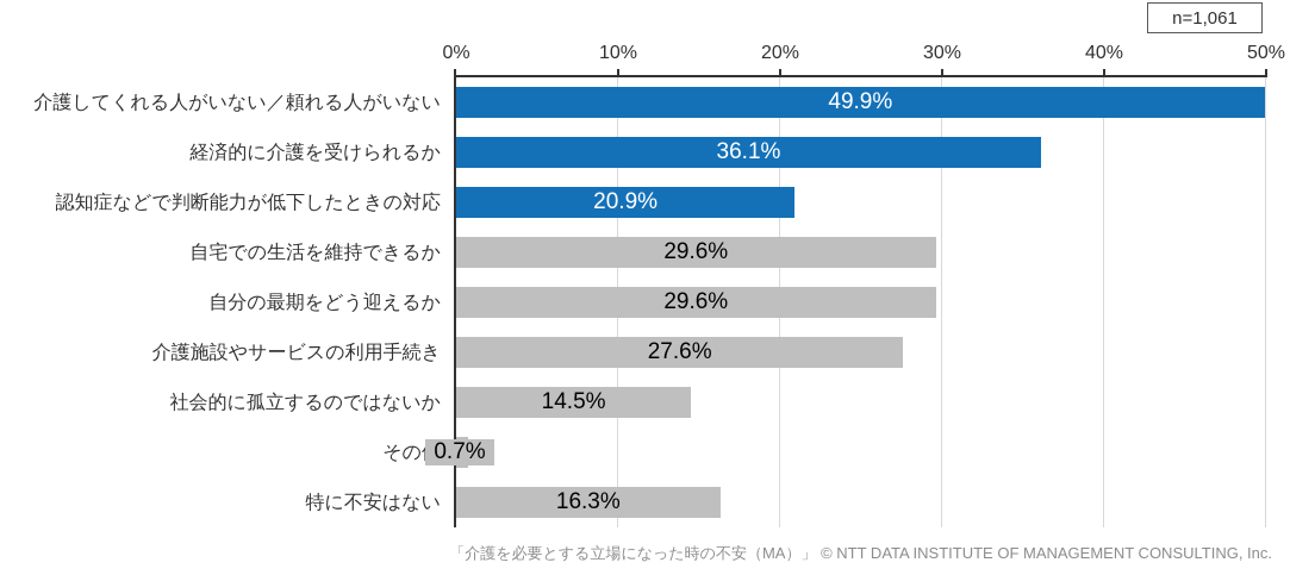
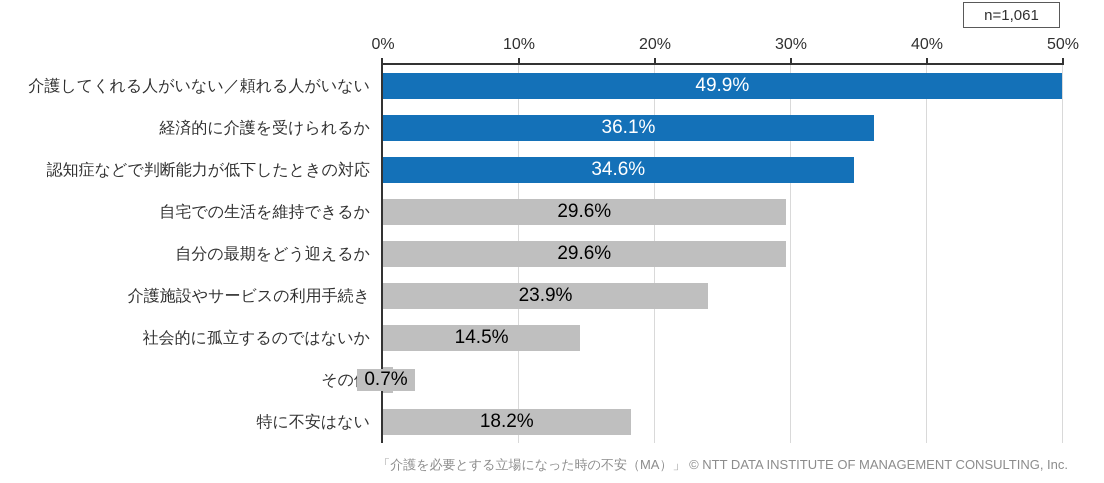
認知症などで判断能力が低下したときの対応: 20.9% -> 34.6%
介護施設やサービスの利用手続き: 27.6% -> 23.9%
特に不安はない: 16.3% -> 18.2%
